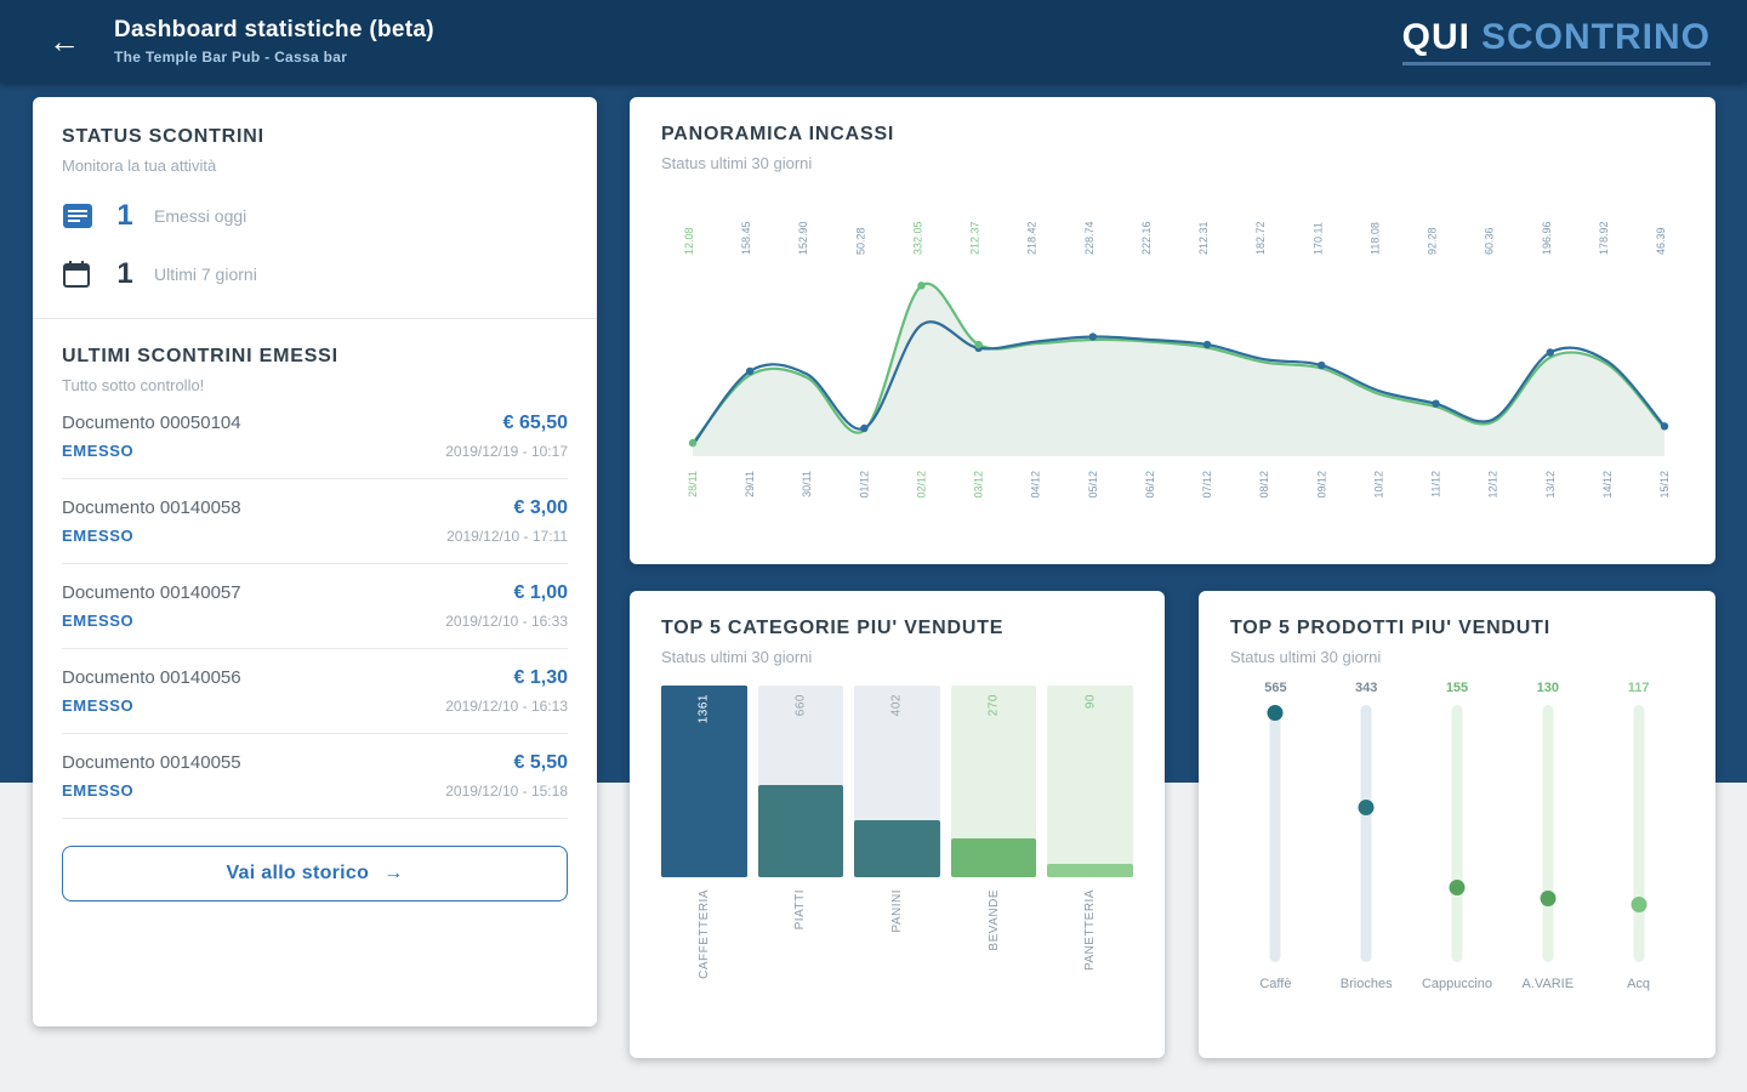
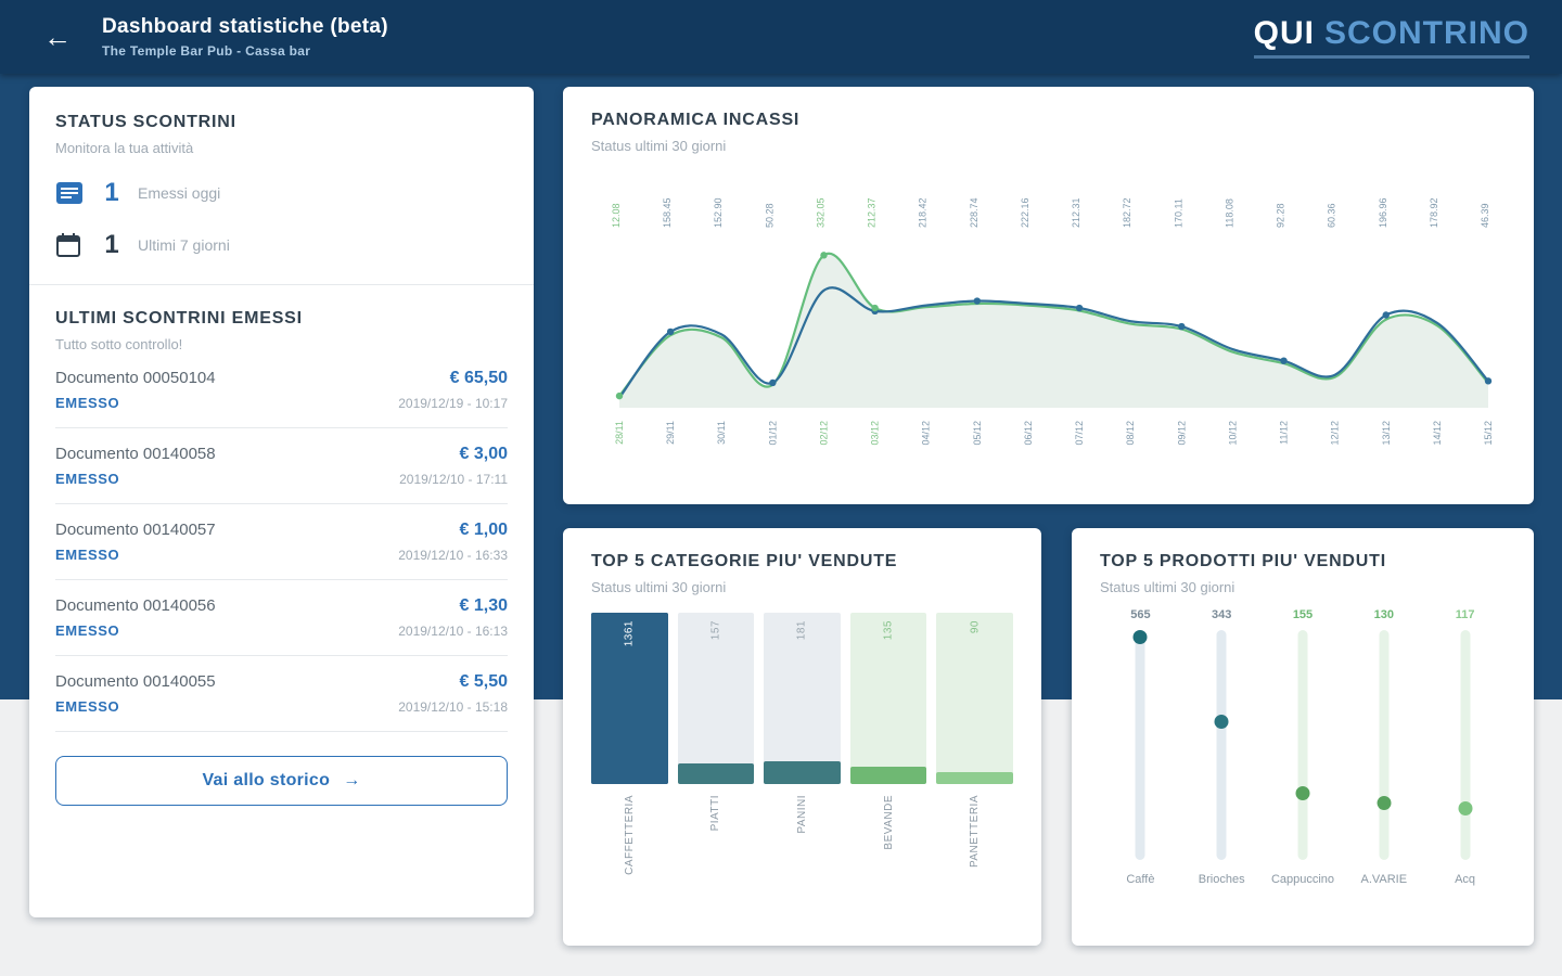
TOP 5 CATEGORIE PIU' VENDUTE/PIATTI: 660 -> 157
TOP 5 CATEGORIE PIU' VENDUTE/PANINI: 402 -> 181
TOP 5 CATEGORIE PIU' VENDUTE/BEVANDE: 270 -> 135
